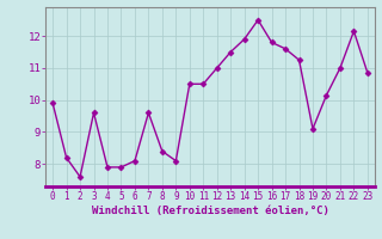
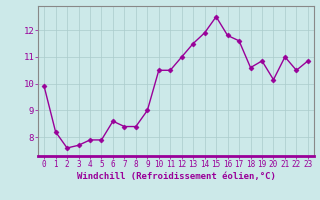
3: 9.60 -> 7.70
6: 8.10 -> 8.60
7: 9.60 -> 8.40
9: 8.10 -> 9.00
18: 11.25 -> 10.60
19: 9.10 -> 10.85
22: 12.15 -> 10.50
